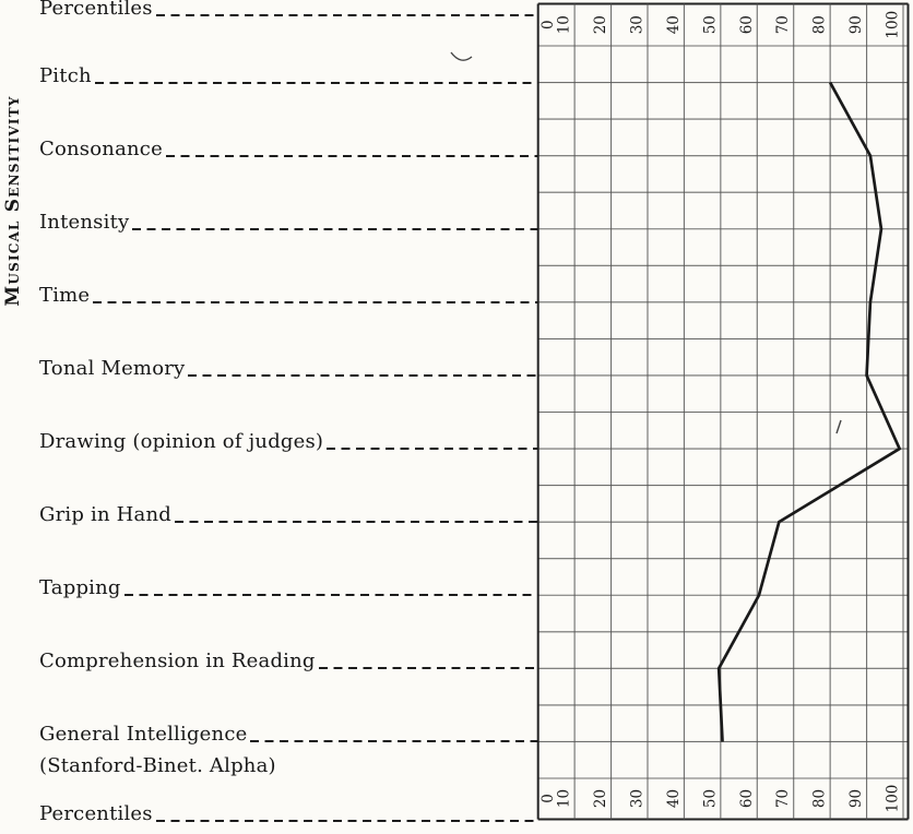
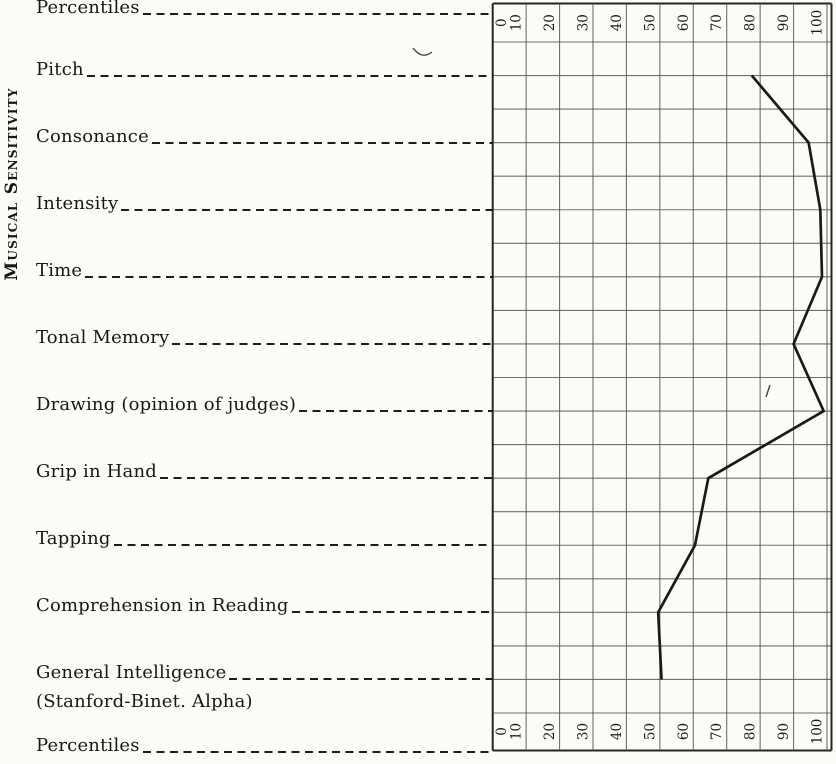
Pitch: 80 -> 78
Consonance: 91 -> 94
Intensity: 94 -> 98
Time: 91 -> 98
Grip in Hand: 66 -> 64
